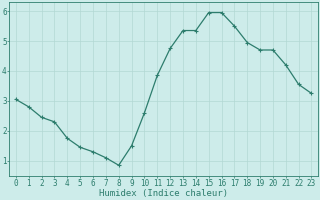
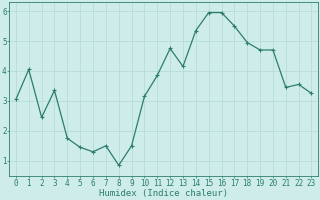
1: 2.80 -> 4.05
3: 2.30 -> 3.35
7: 1.10 -> 1.50
10: 2.60 -> 3.15
13: 5.35 -> 4.15
21: 4.20 -> 3.45
